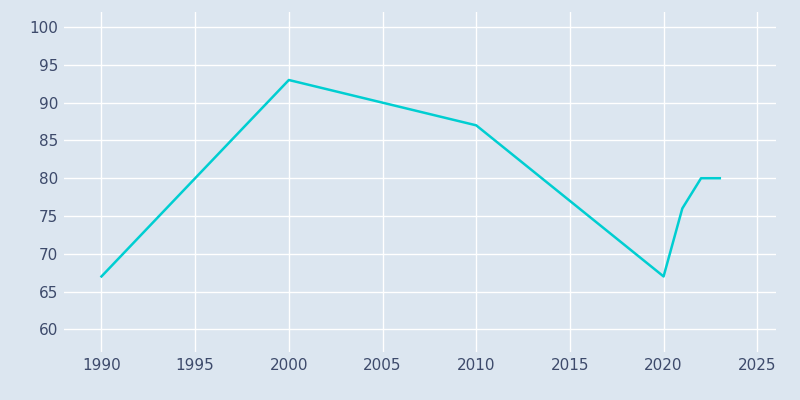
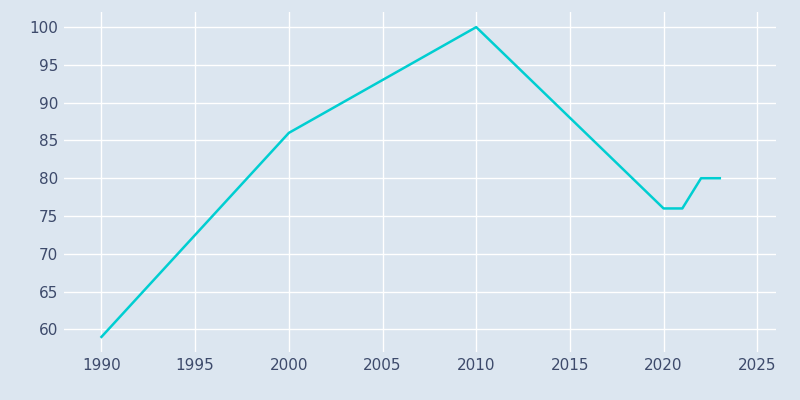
1990: 67 -> 59
2000: 93 -> 86
2010: 87 -> 100
2020: 67 -> 76
